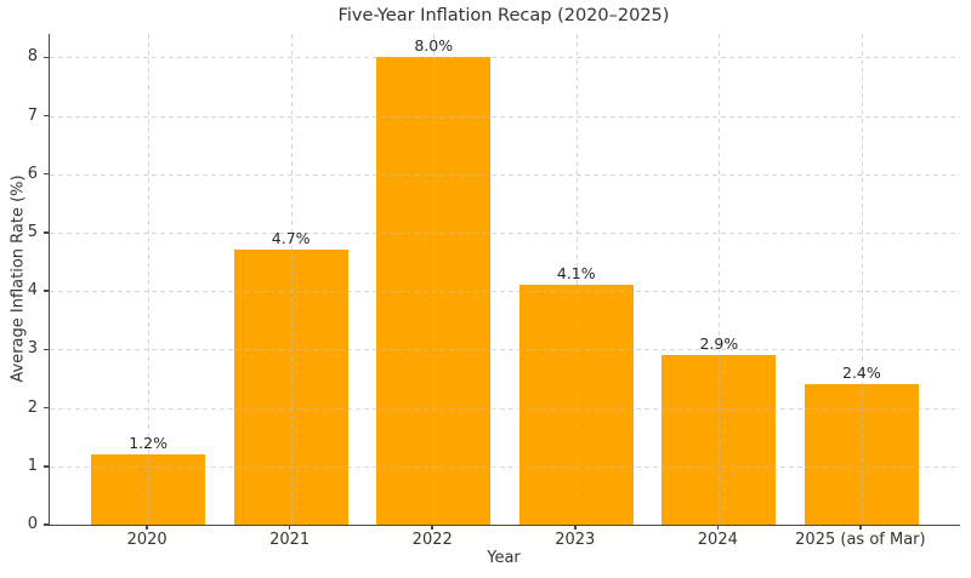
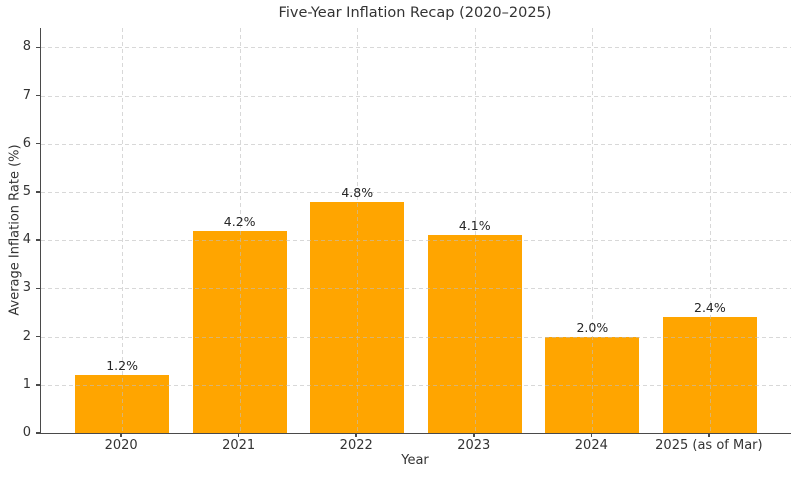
2021: 4.7% -> 4.2%
2022: 8.0% -> 4.8%
2024: 2.9% -> 2.0%
